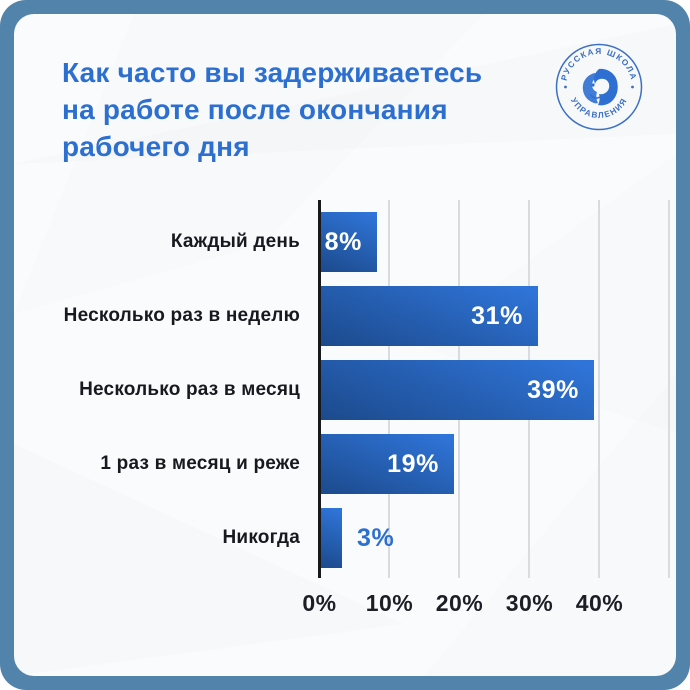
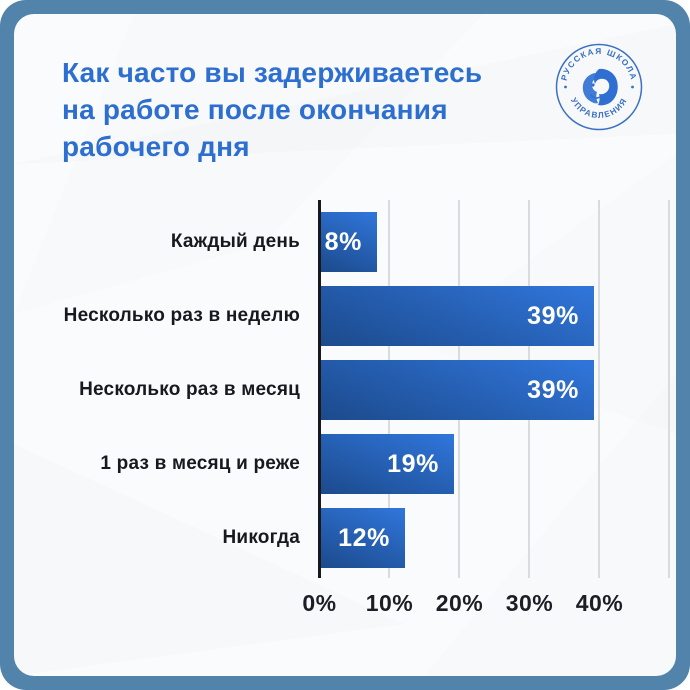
Несколько раз в неделю: 31% -> 39%
Никогда: 3% -> 12%
